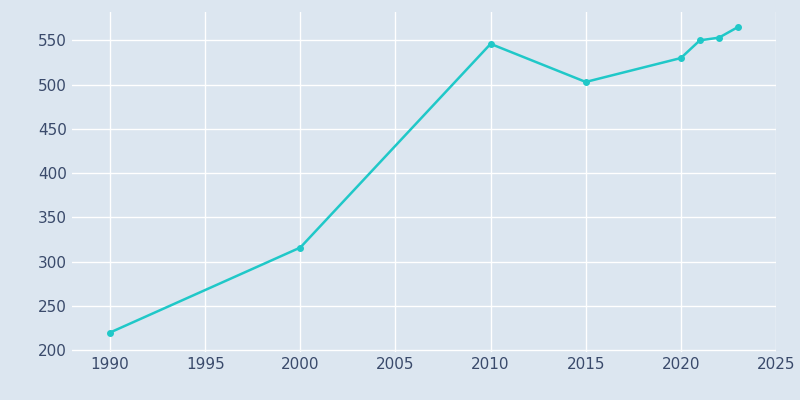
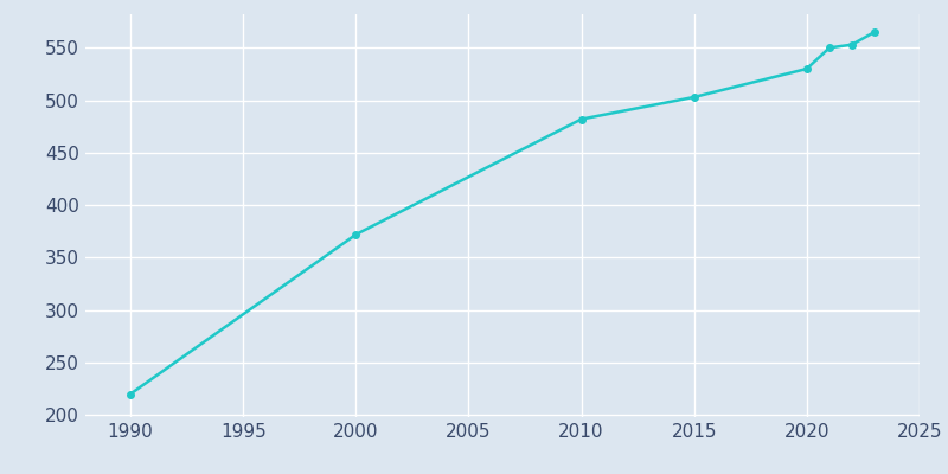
2000: 316 -> 372
2010: 546 -> 482
